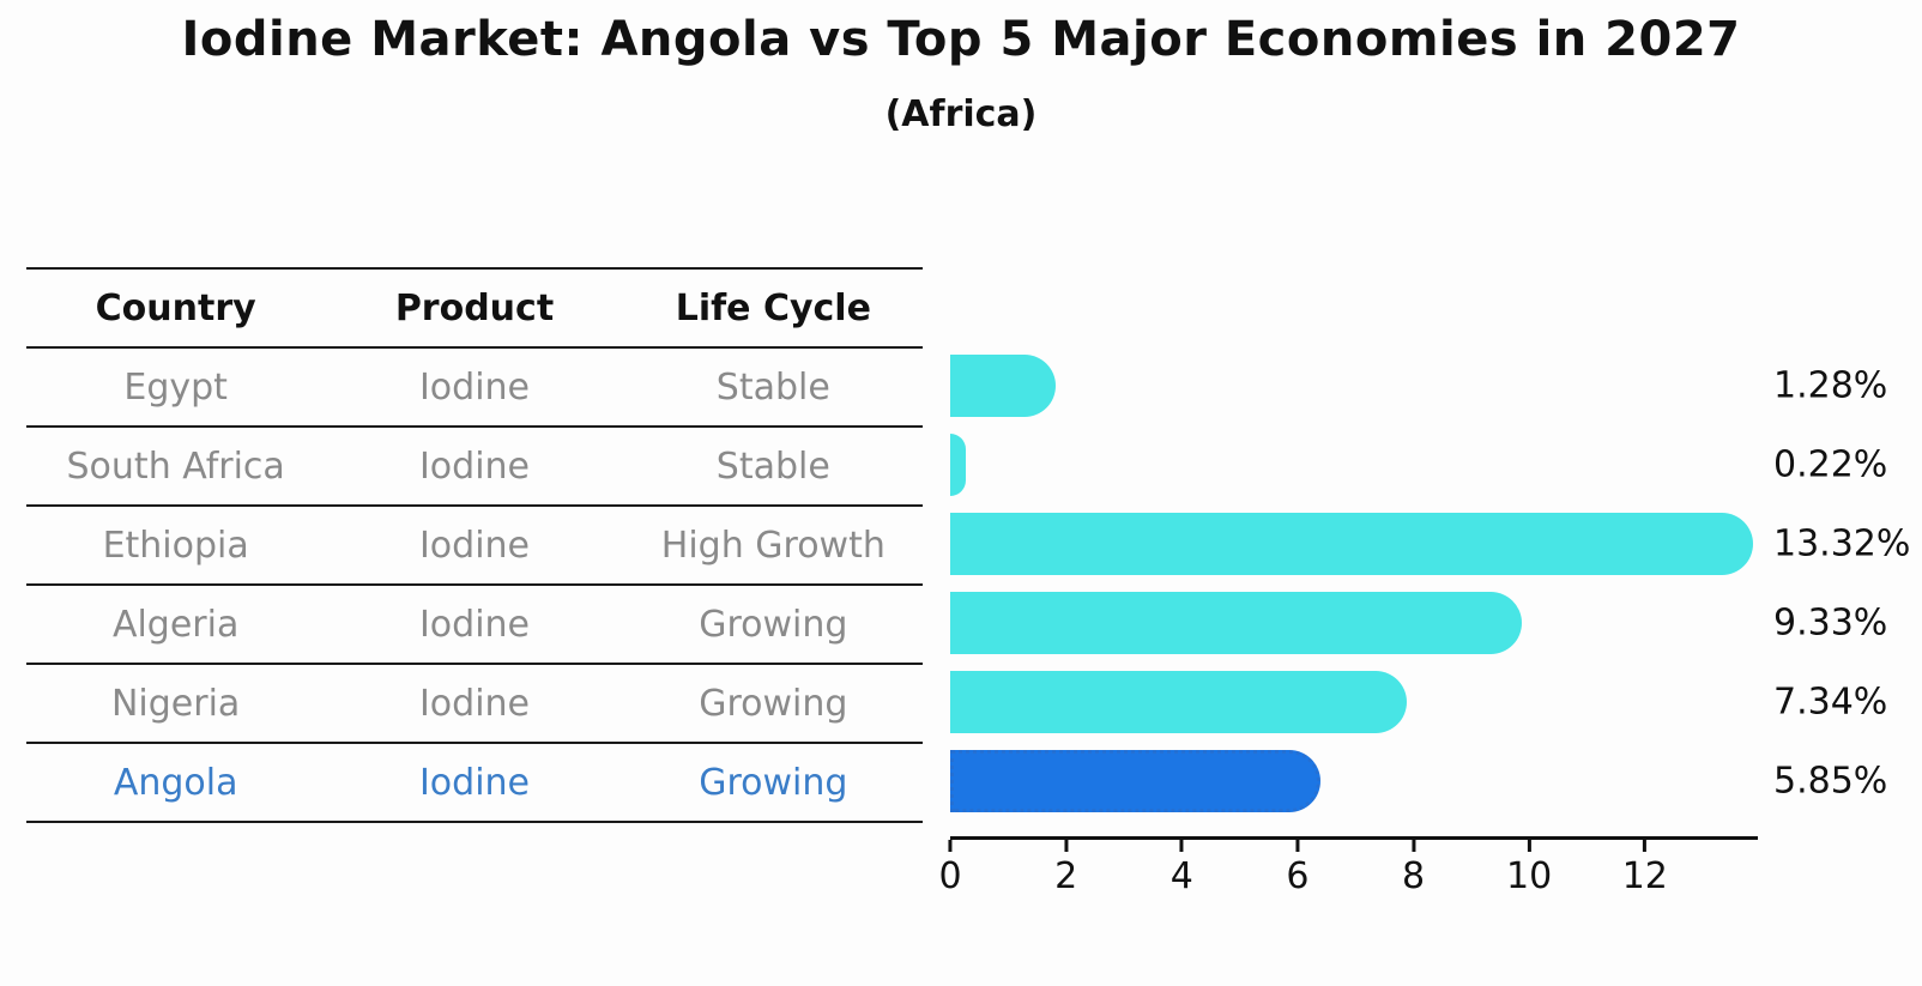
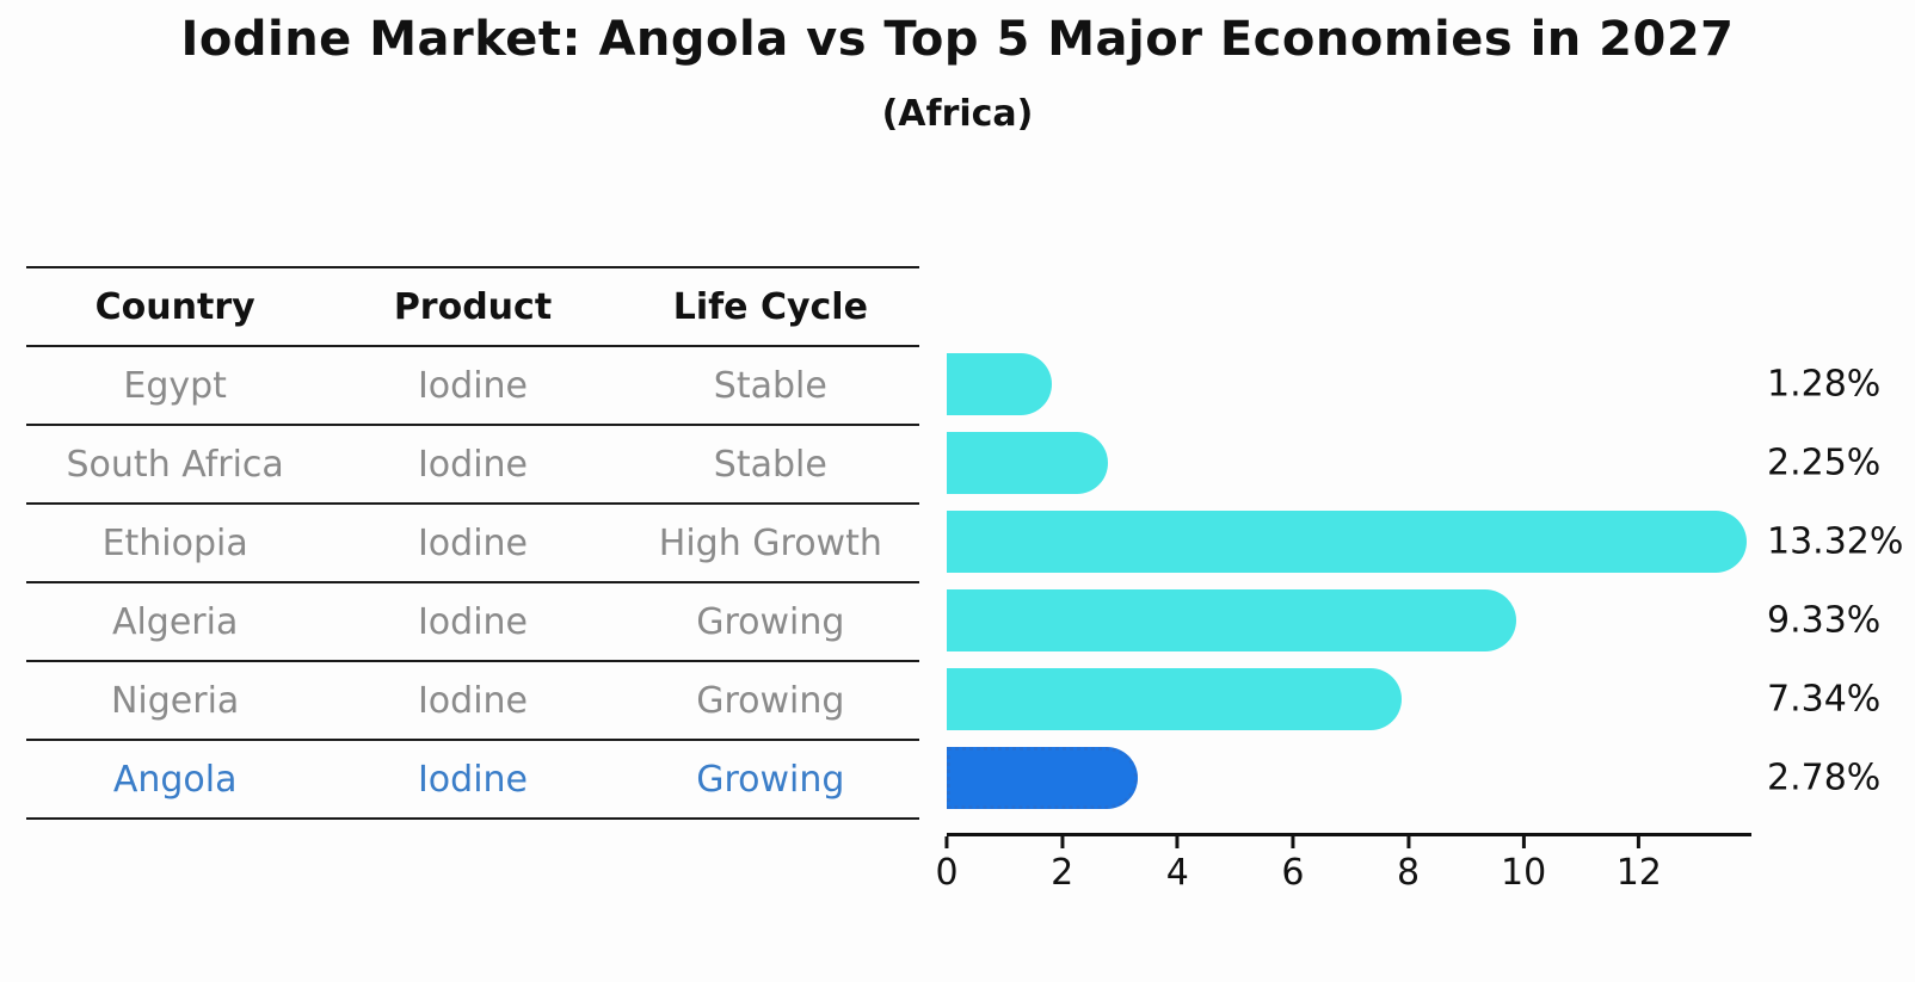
South Africa: 0.22% -> 2.25%
Angola: 5.85% -> 2.78%
